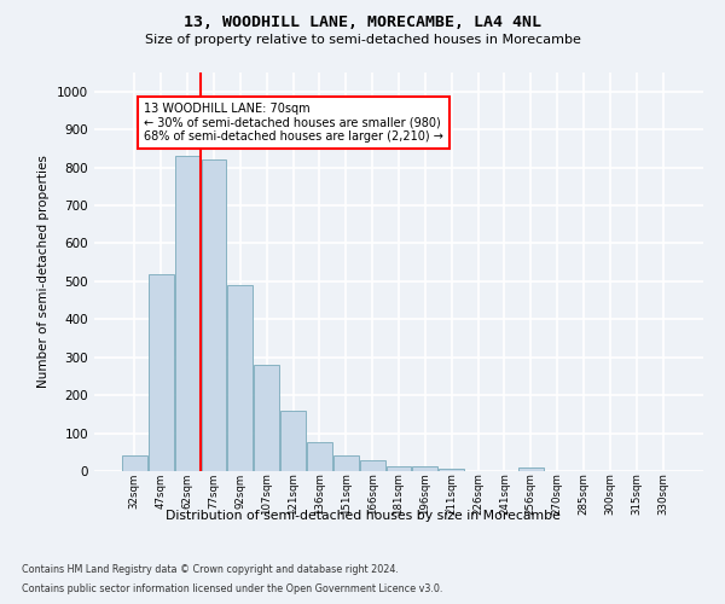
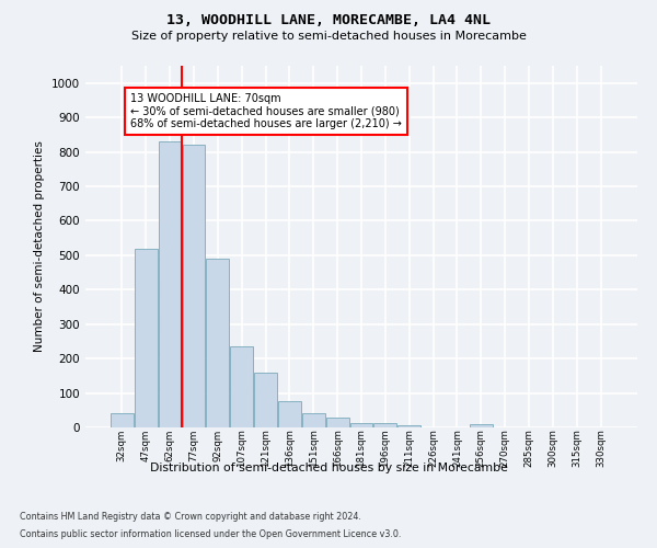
107sqm: 280 -> 235
